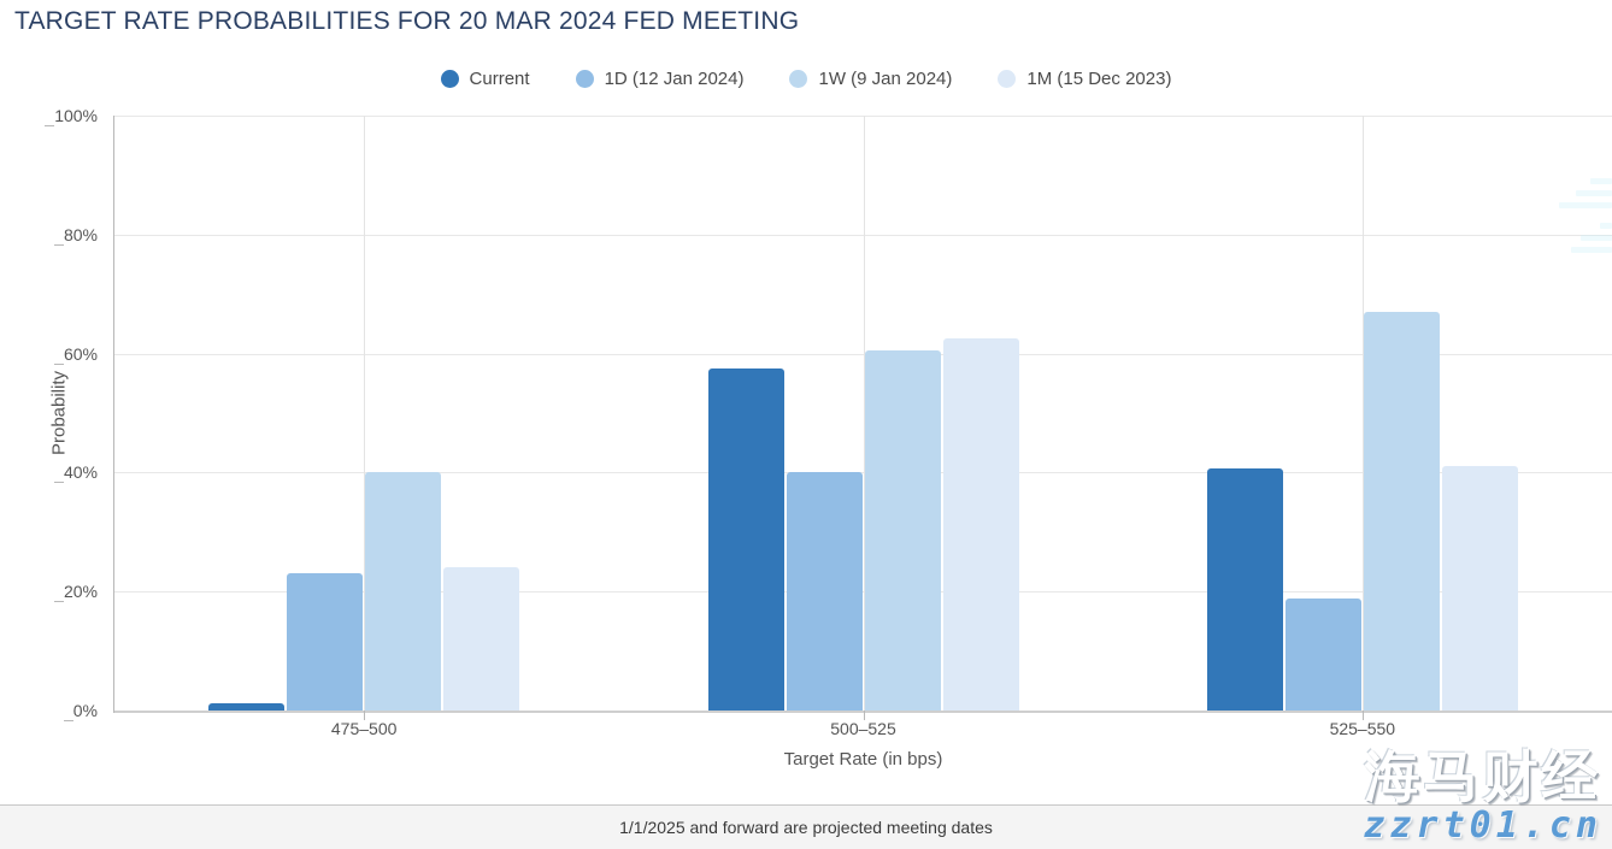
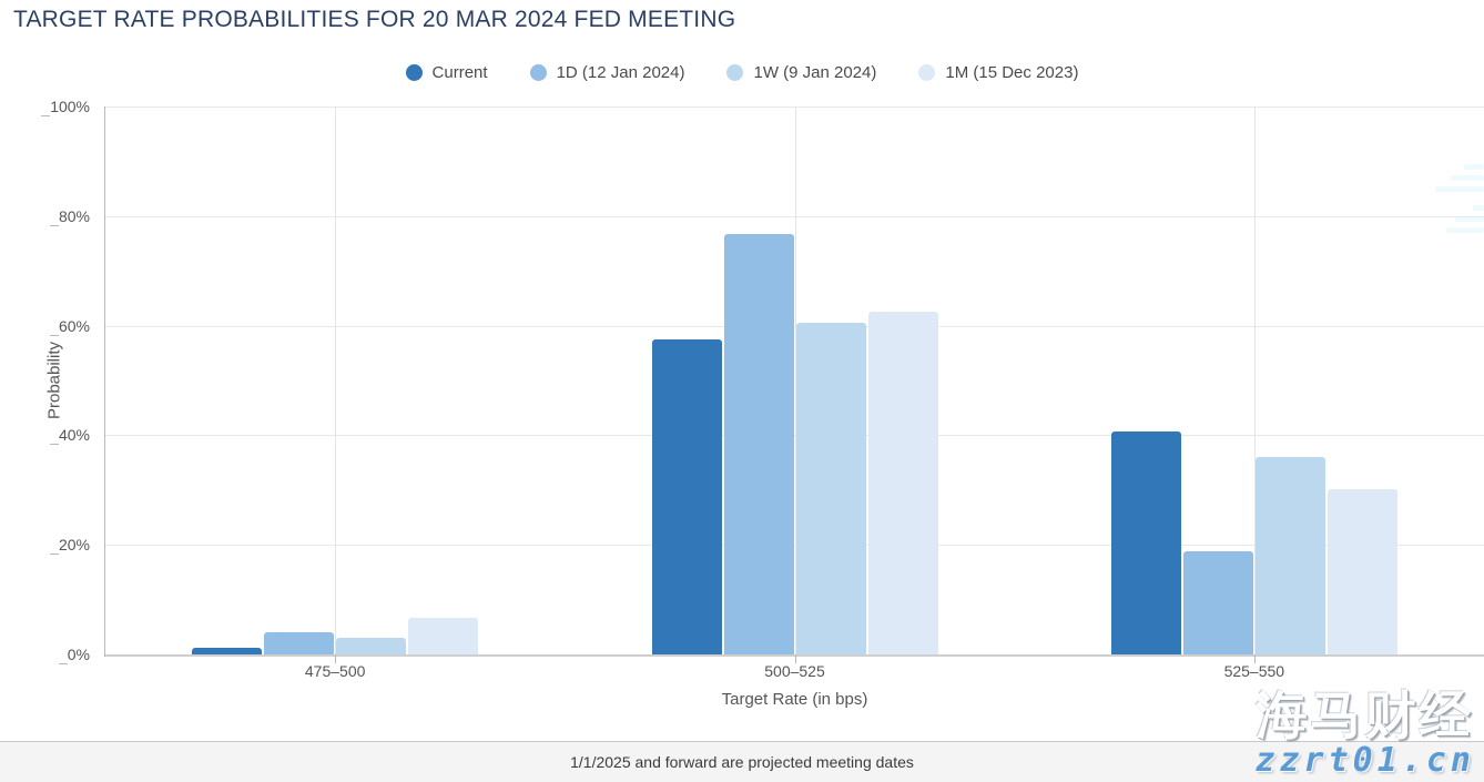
1D (12 Jan 2024)/475–500: 23% -> 4%
1W (9 Jan 2024)/475–500: 40% -> 3%
1M (15 Dec 2023)/475–500: 24% -> 7%
1D (12 Jan 2024)/500–525: 40% -> 77%
1W (9 Jan 2024)/525–550: 67% -> 36%
1M (15 Dec 2023)/525–550: 41% -> 30%
